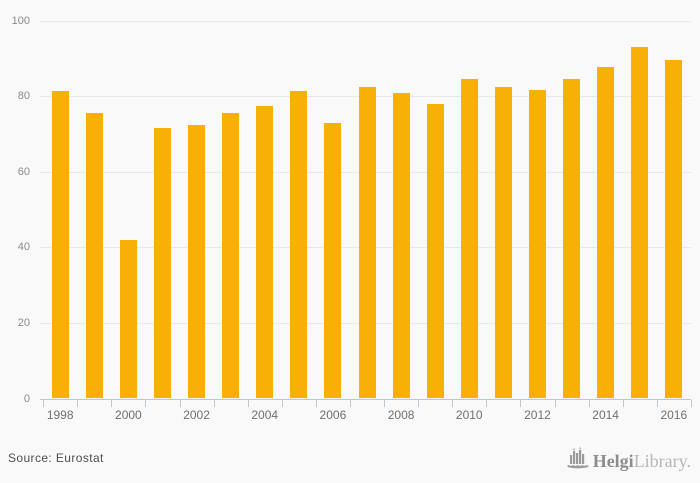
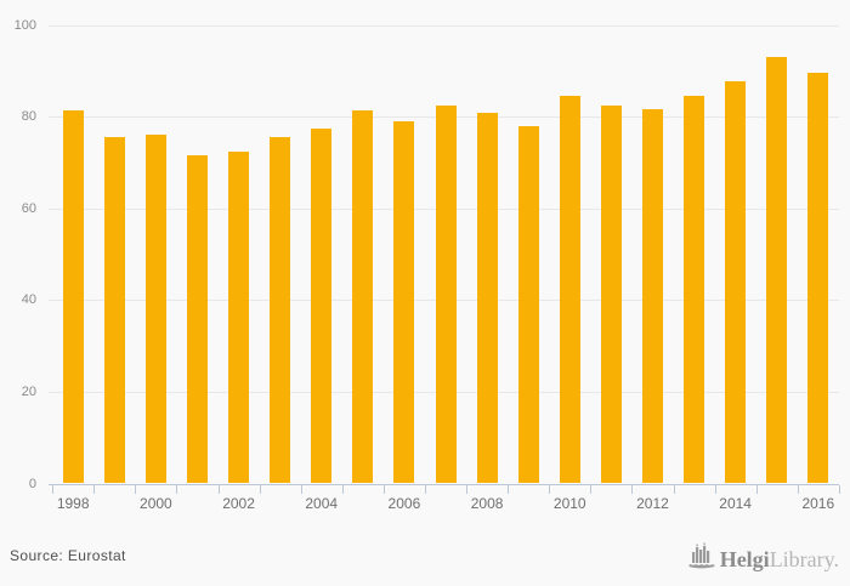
2000: 42 -> 76
2006: 73 -> 79
